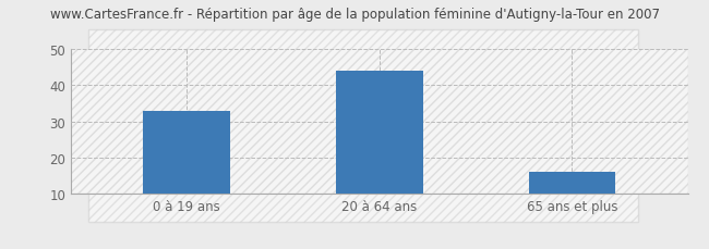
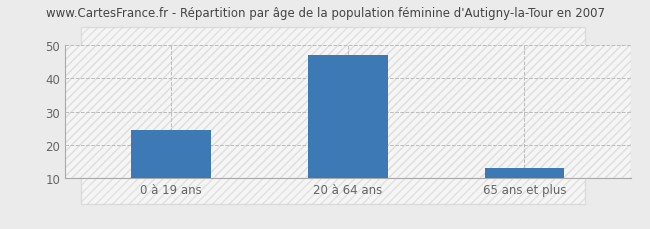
0 à 19 ans: 33.0 -> 24.5
20 à 64 ans: 44.0 -> 47.0
65 ans et plus: 16.0 -> 13.0
